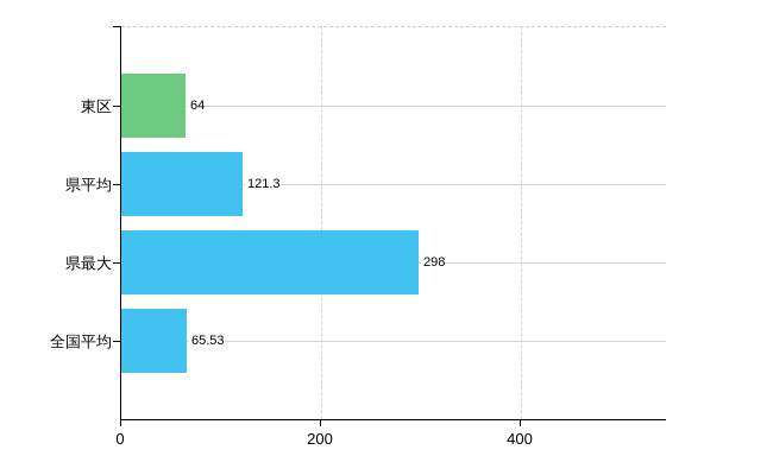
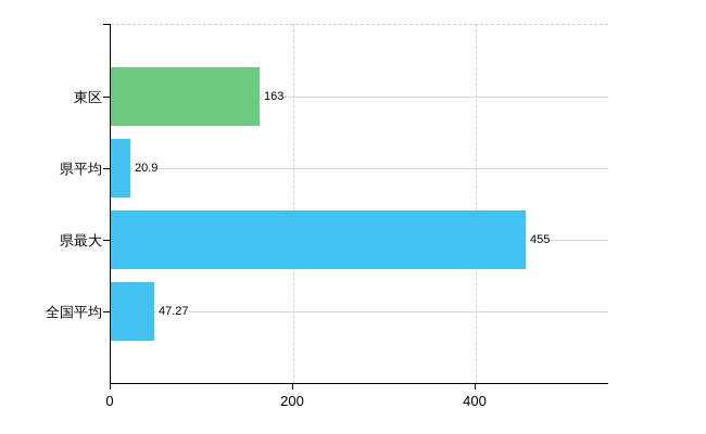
東区: 64 -> 163
県平均: 121.3 -> 20.9
県最大: 298 -> 455
全国平均: 65.53 -> 47.27
